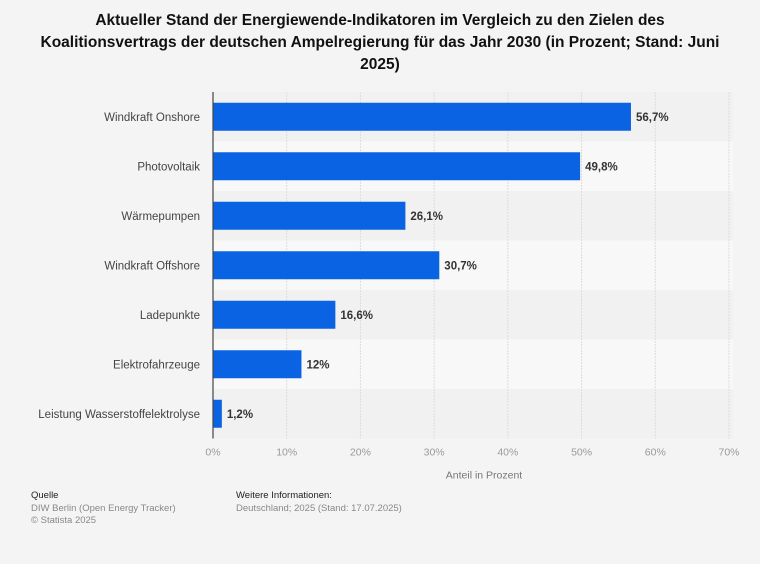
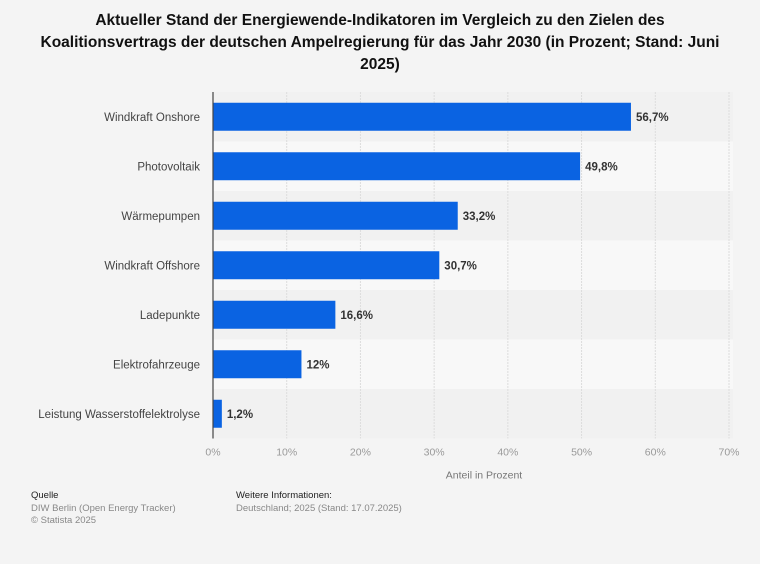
Wärmepumpen: 26,1% -> 33,2%
